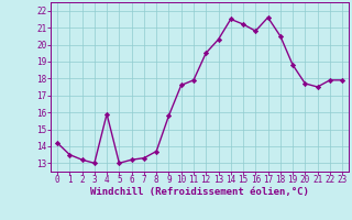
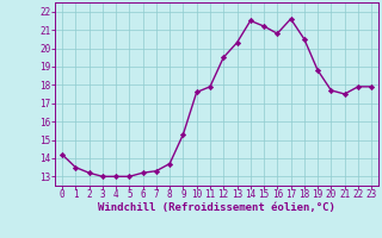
4: 15.9 -> 13.0
9: 15.8 -> 15.3
